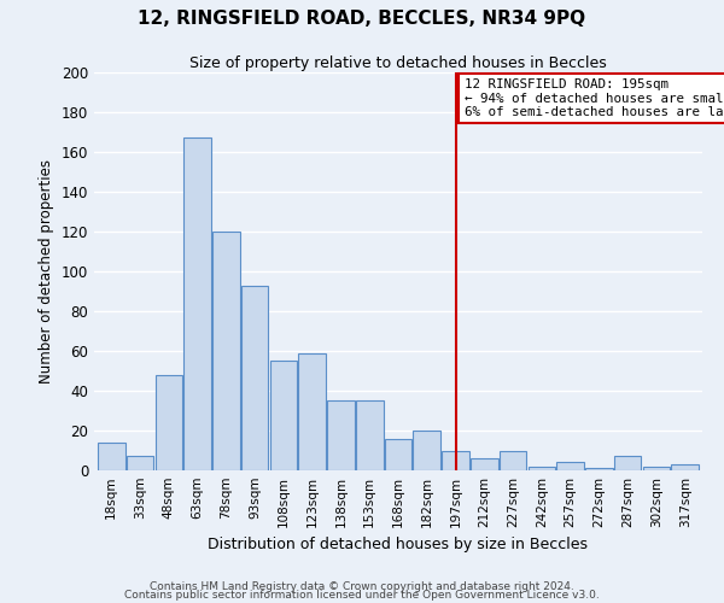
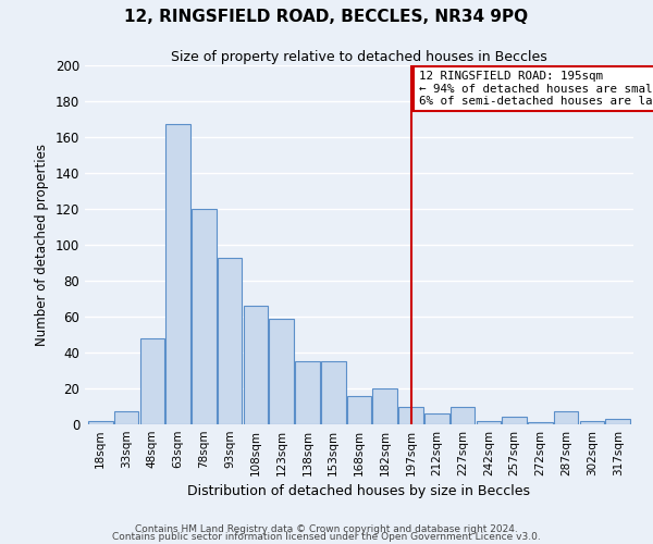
18sqm: 14 -> 2
108sqm: 55 -> 66
